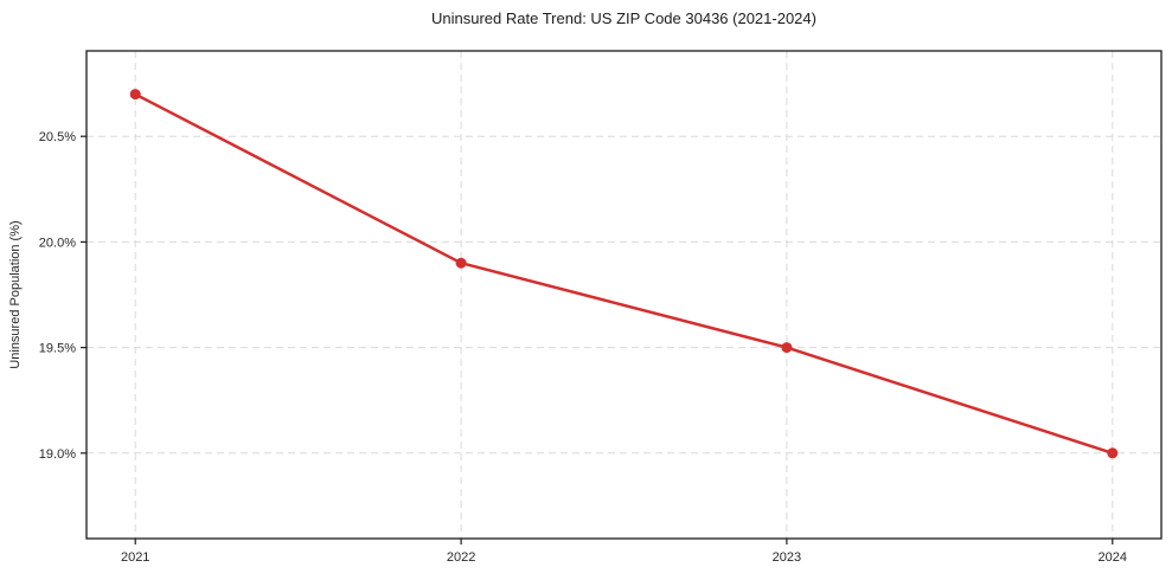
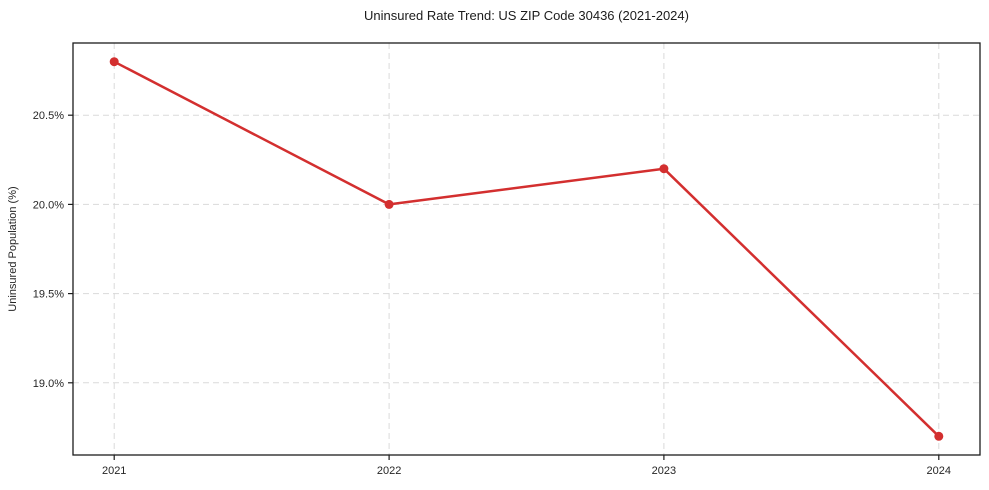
2021: 20.7% -> 20.8%
2022: 19.9% -> 20.0%
2023: 19.5% -> 20.2%
2024: 19.0% -> 18.7%
